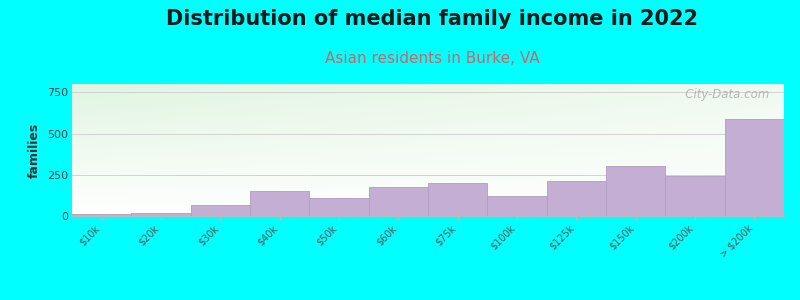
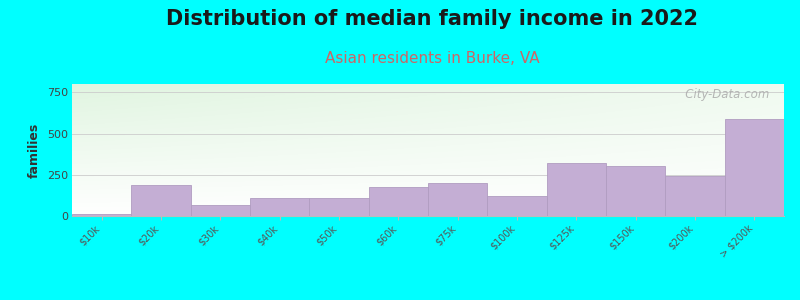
$20k: 20 -> 190
$40k: 150 -> 110
$125k: 220 -> 320
